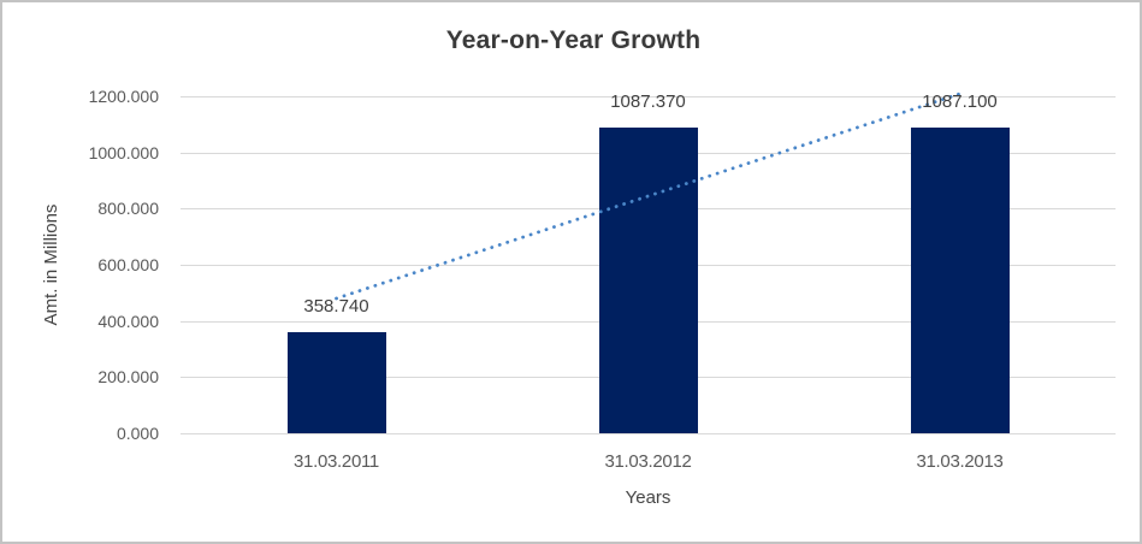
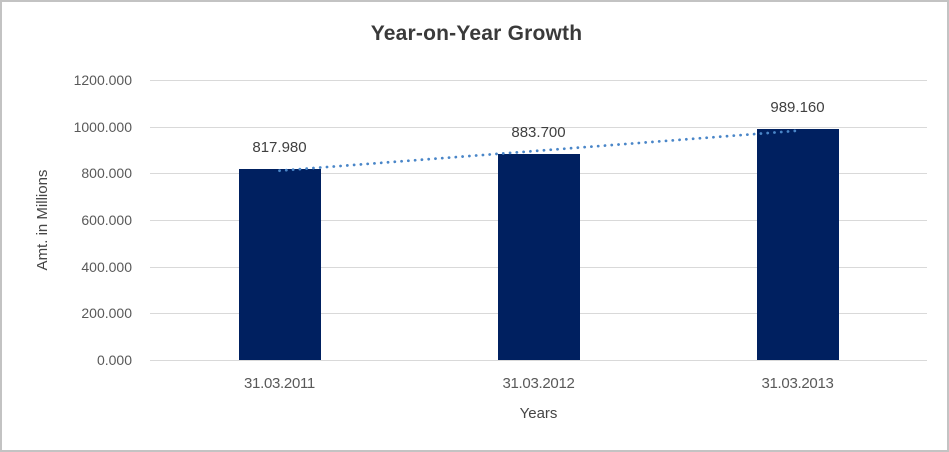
31.03.2011: 358.740 -> 817.980
31.03.2012: 1087.370 -> 883.700
31.03.2013: 1087.100 -> 989.160
